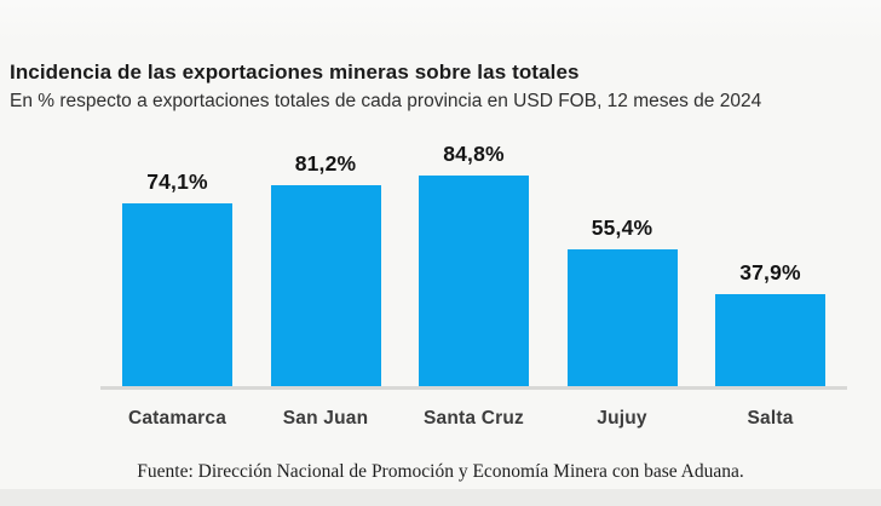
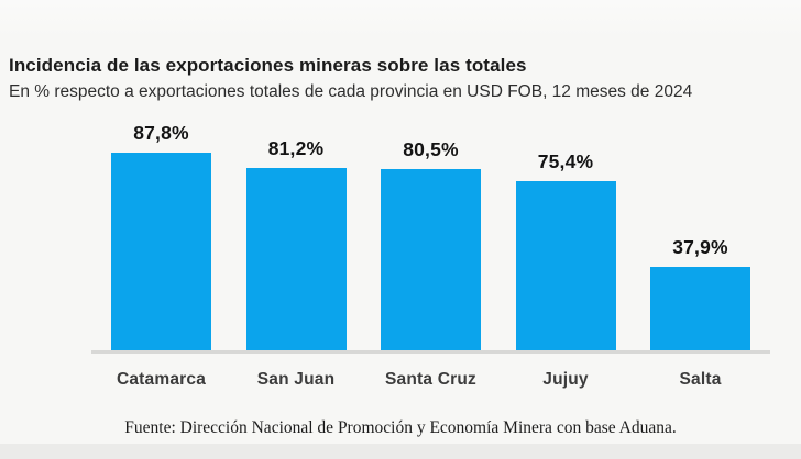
Catamarca: 74,1% -> 87,8%
Santa Cruz: 84,8% -> 80,5%
Jujuy: 55,4% -> 75,4%
